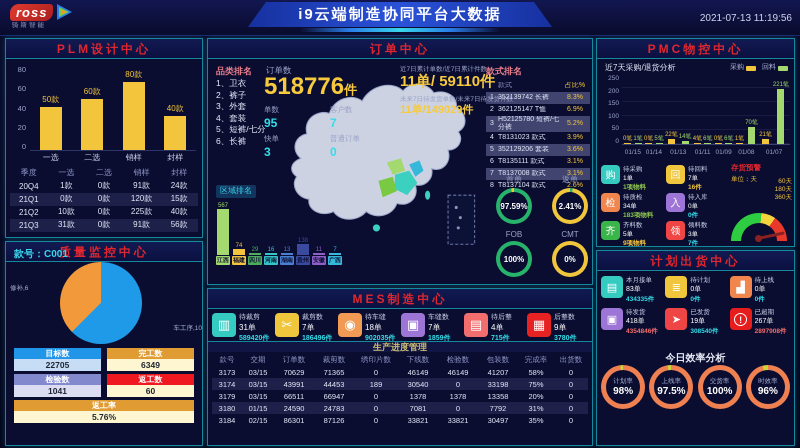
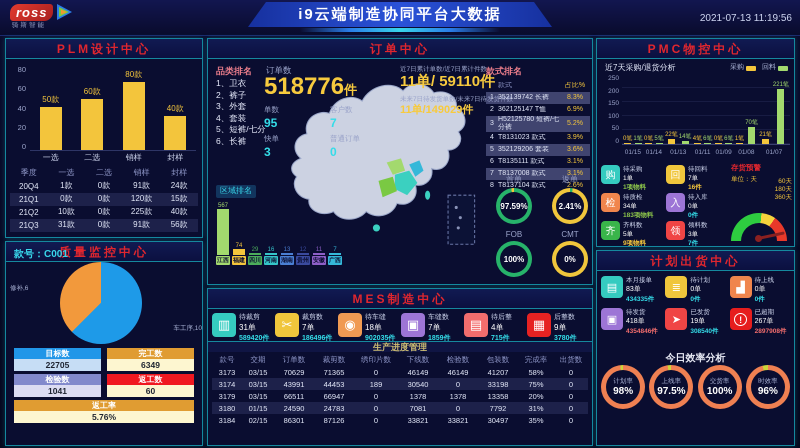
区域排名/贵州: 138 -> 12
